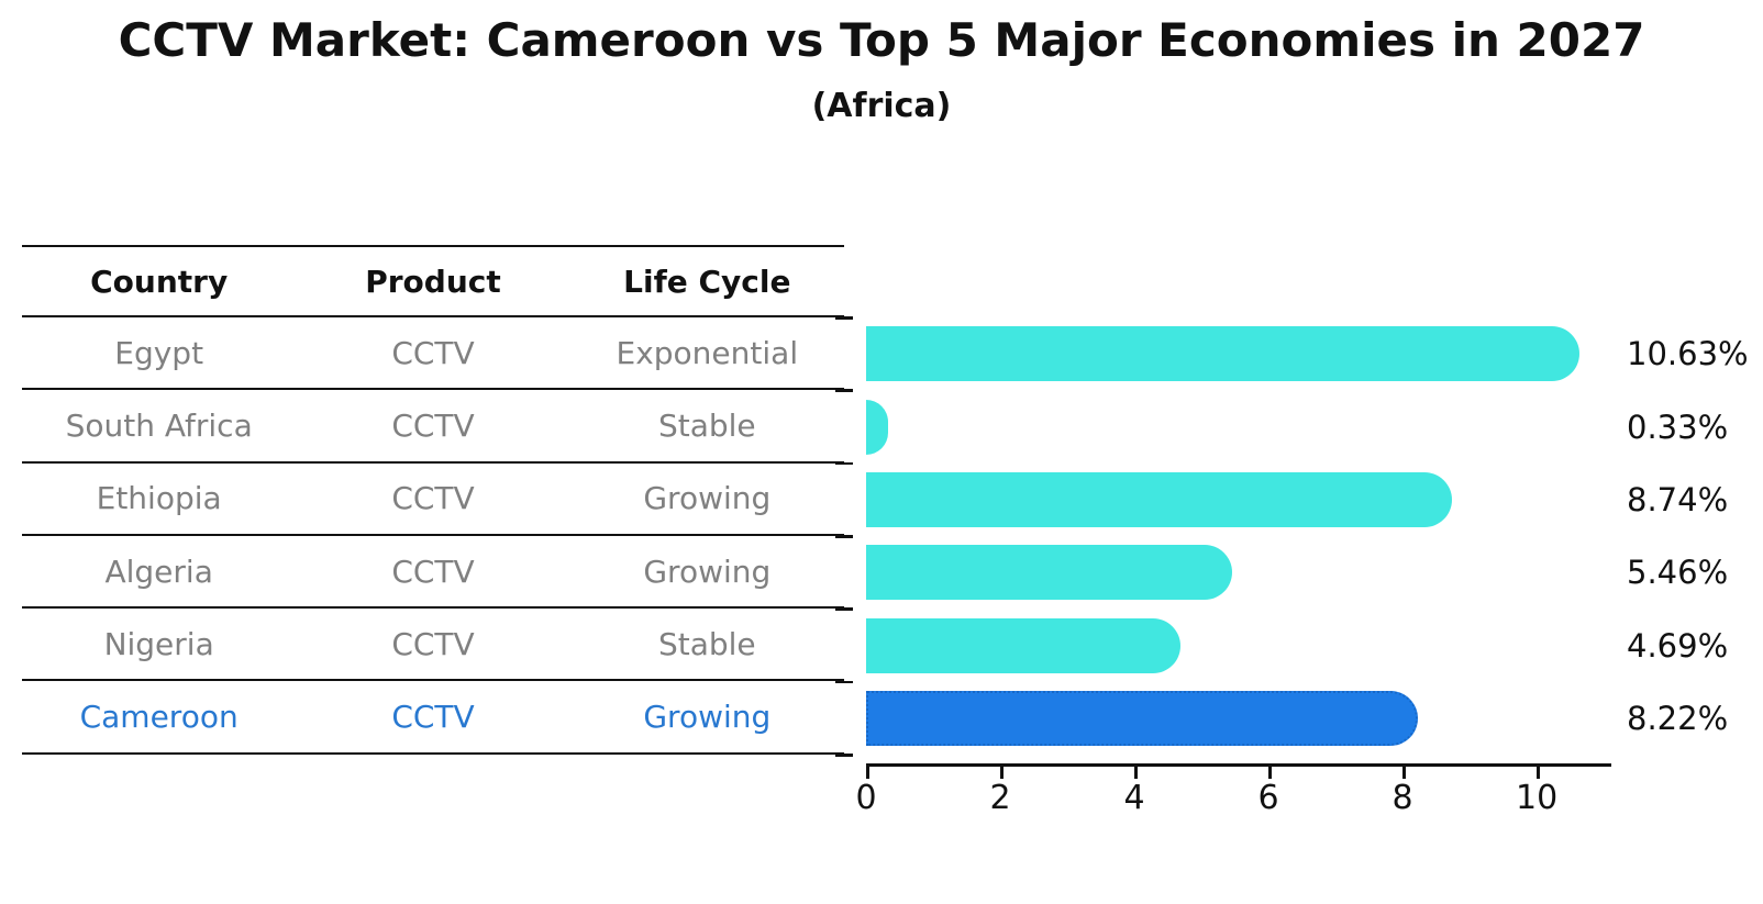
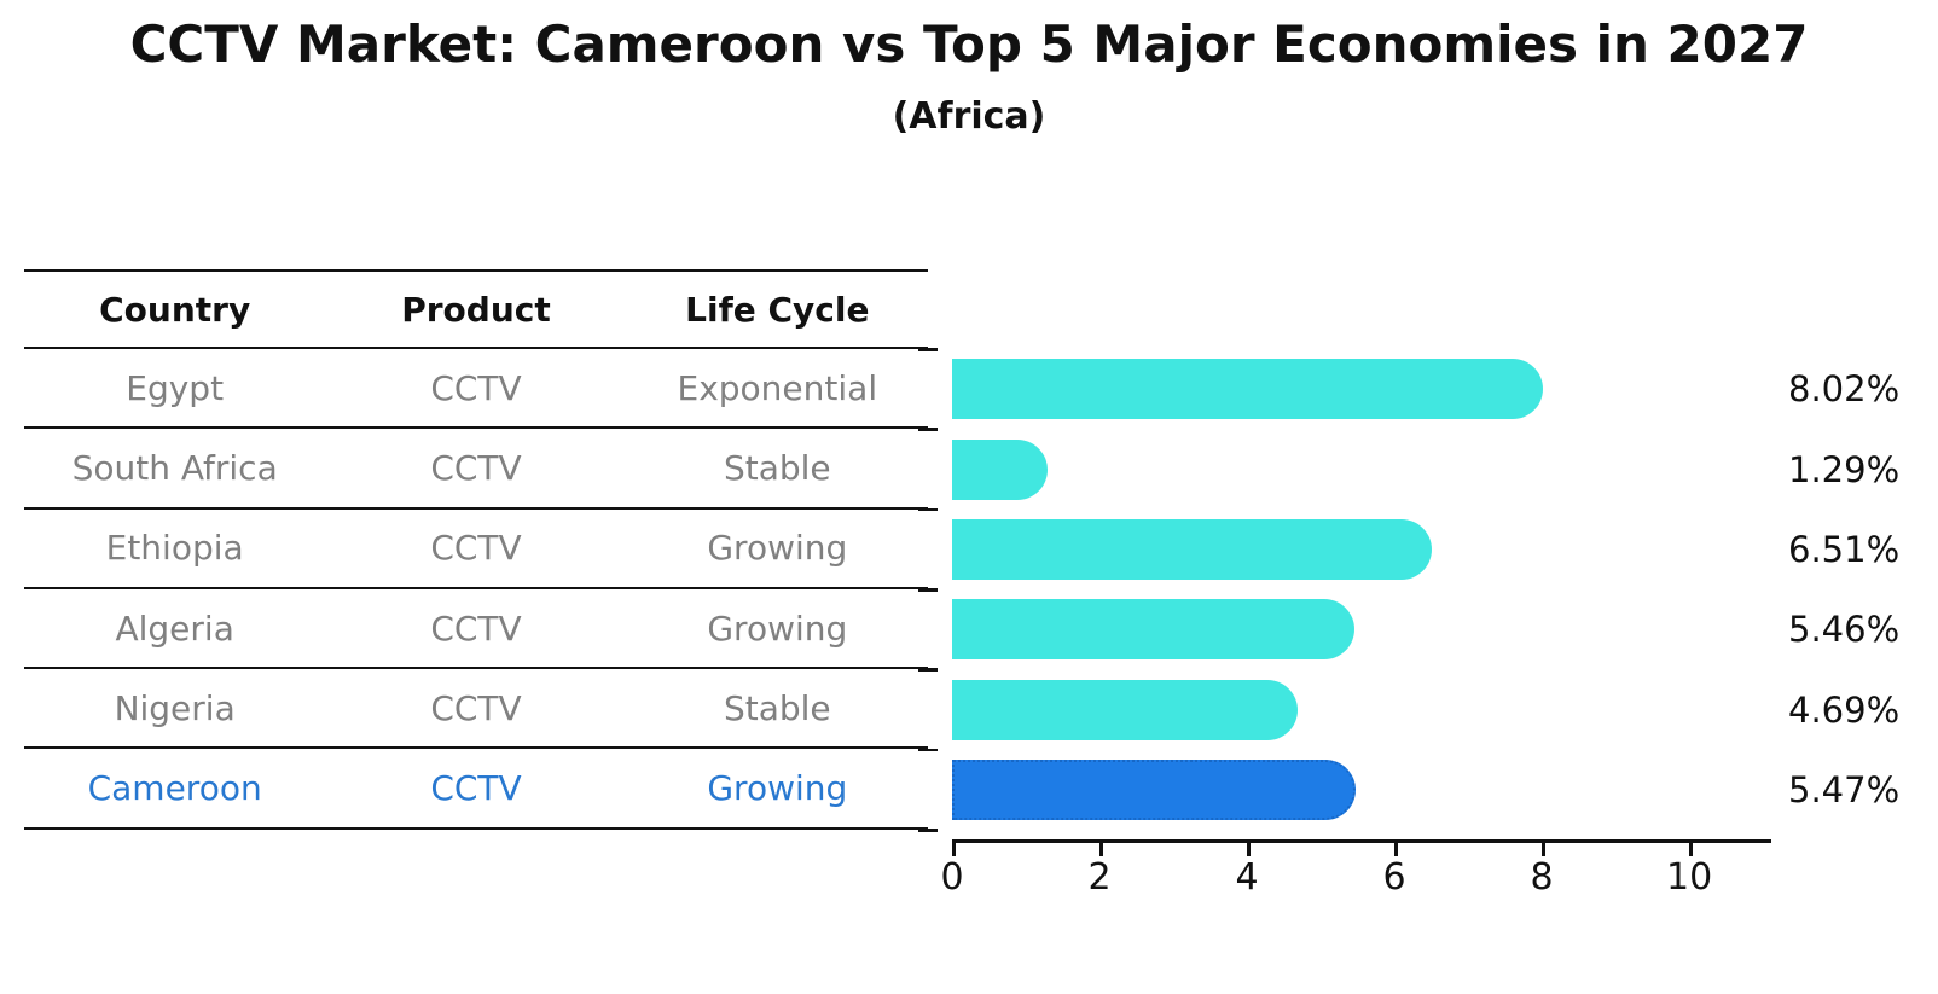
Egypt: 10.63% -> 8.02%
South Africa: 0.33% -> 1.29%
Ethiopia: 8.74% -> 6.51%
Cameroon: 8.22% -> 5.47%
